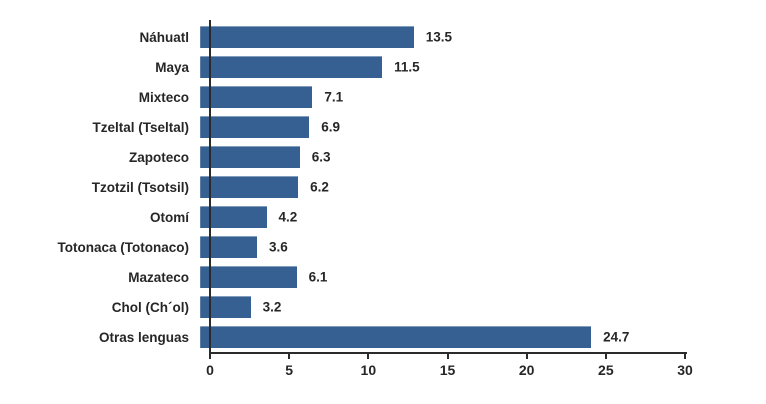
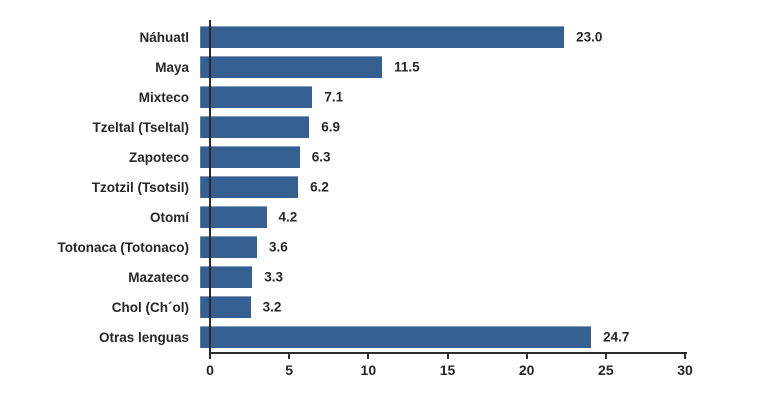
Náhuatl: 13.5 -> 23.0
Mazateco: 6.1 -> 3.3
